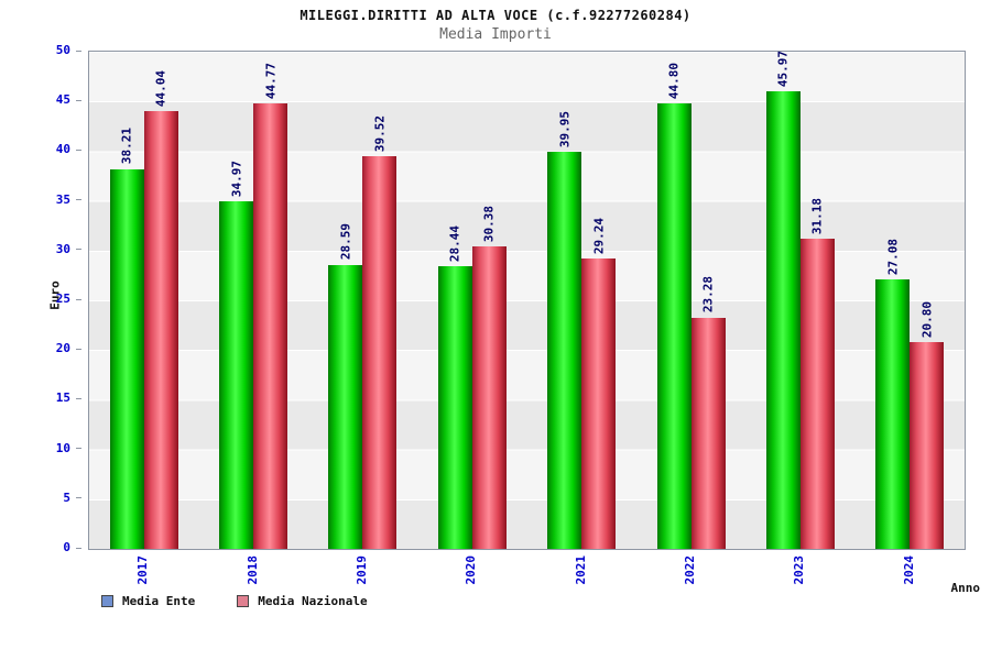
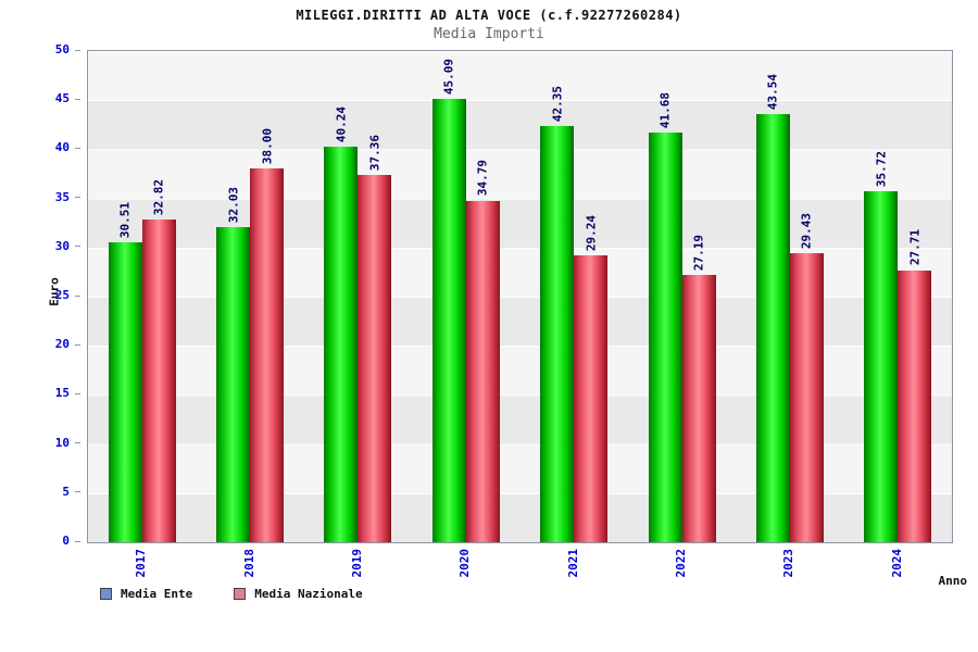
Media Ente/2017: 38.21 -> 30.51
Media Nazionale/2017: 44.04 -> 32.82
Media Ente/2018: 34.97 -> 32.03
Media Nazionale/2018: 44.77 -> 38.00
Media Ente/2019: 28.59 -> 40.24
Media Nazionale/2019: 39.52 -> 37.36
Media Ente/2020: 28.44 -> 45.09
Media Nazionale/2020: 30.38 -> 34.79
Media Ente/2021: 39.95 -> 42.35
Media Ente/2022: 44.80 -> 41.68
Media Nazionale/2022: 23.28 -> 27.19
Media Ente/2023: 45.97 -> 43.54
Media Nazionale/2023: 31.18 -> 29.43
Media Ente/2024: 27.08 -> 35.72
Media Nazionale/2024: 20.80 -> 27.71
